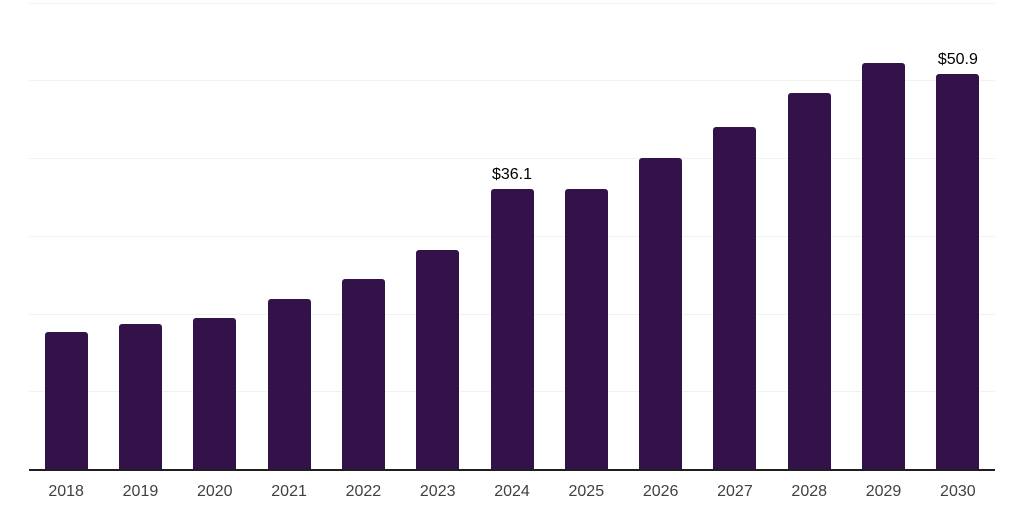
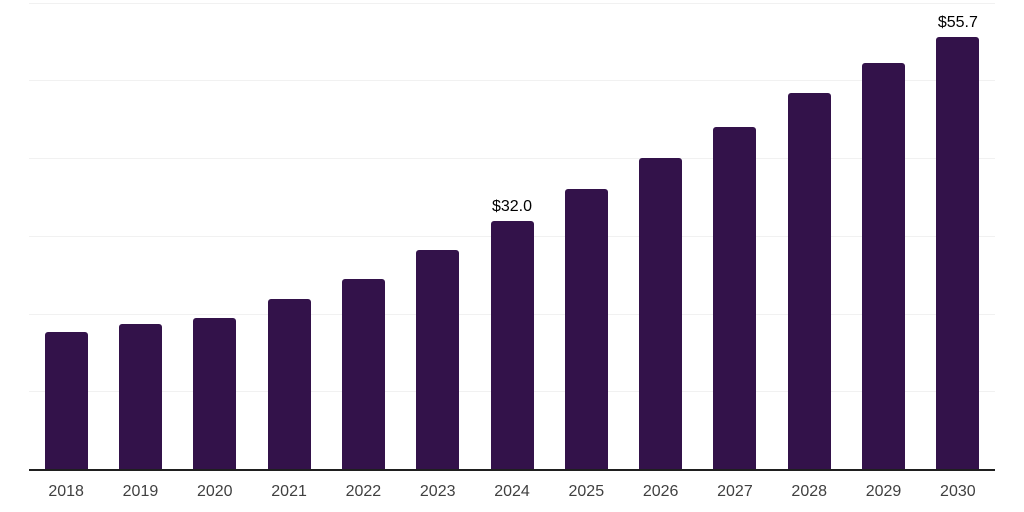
2024: $36.1 -> $32.0
2030: $50.9 -> $55.7
